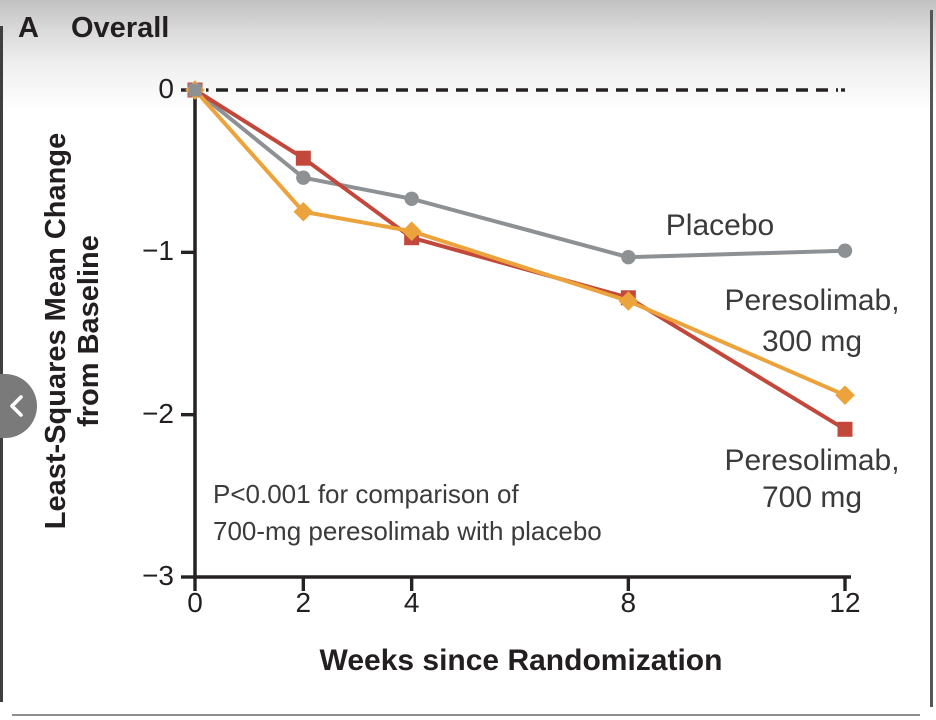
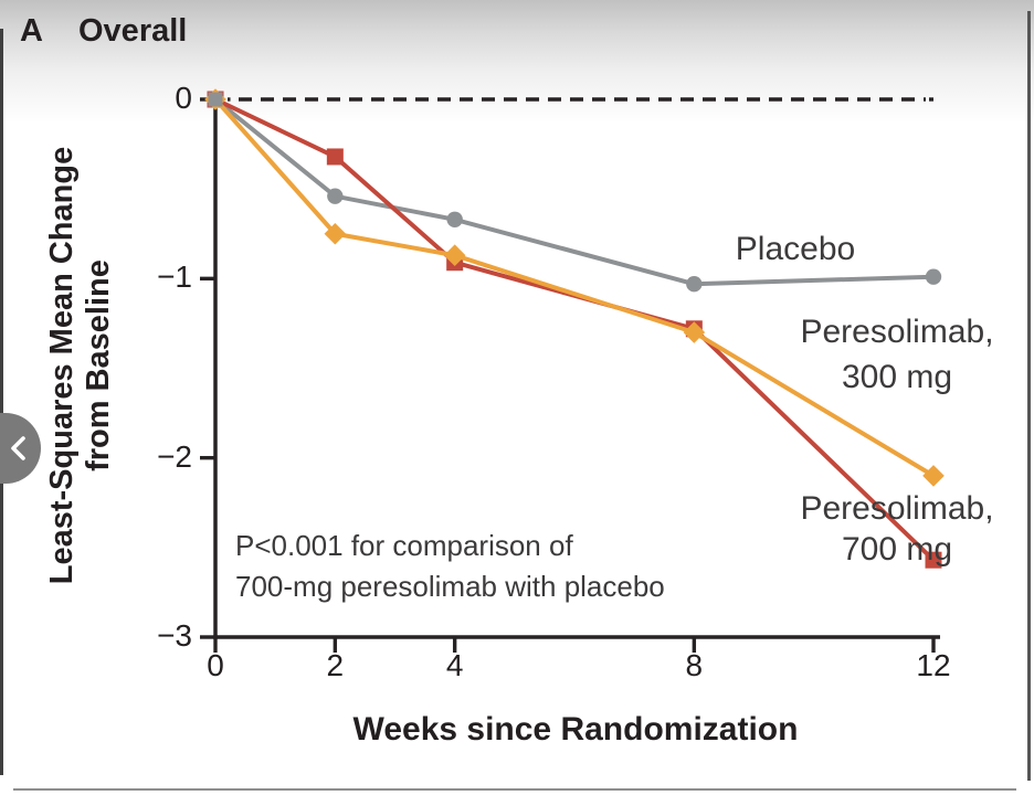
Peresolimab, 700 mg/2: -0.42 -> -0.32
Peresolimab, 700 mg/12: -2.09 -> -2.57
Peresolimab, 300 mg/12: -1.88 -> -2.10
